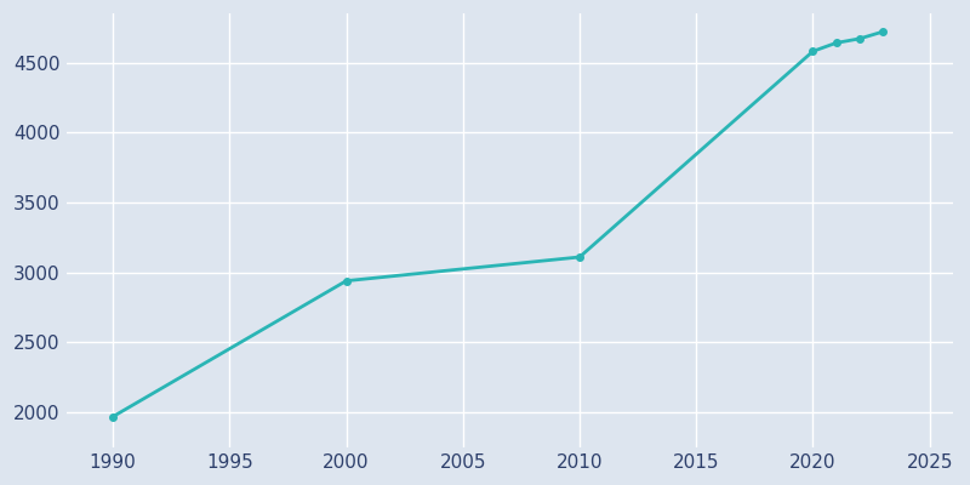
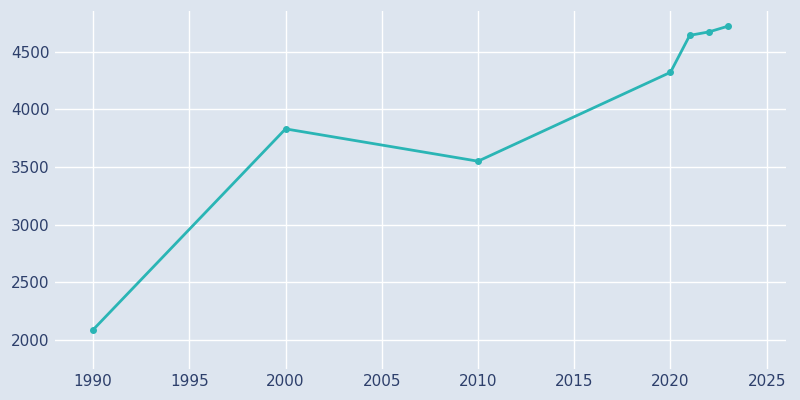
1990: 1970 -> 2090
2000: 2940 -> 3830
2010: 3110 -> 3550
2020: 4580 -> 4320
